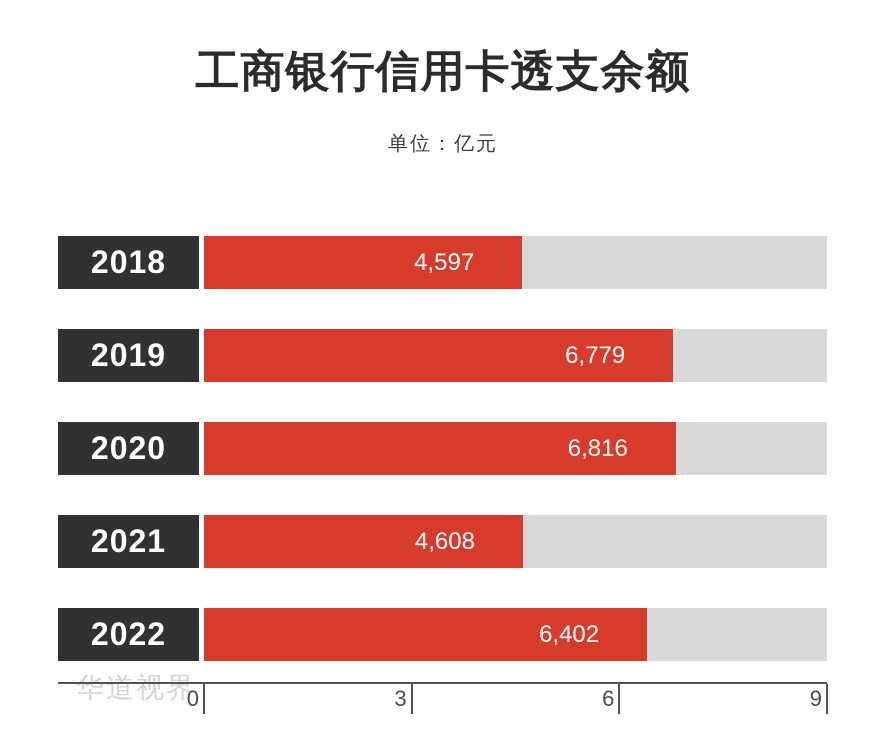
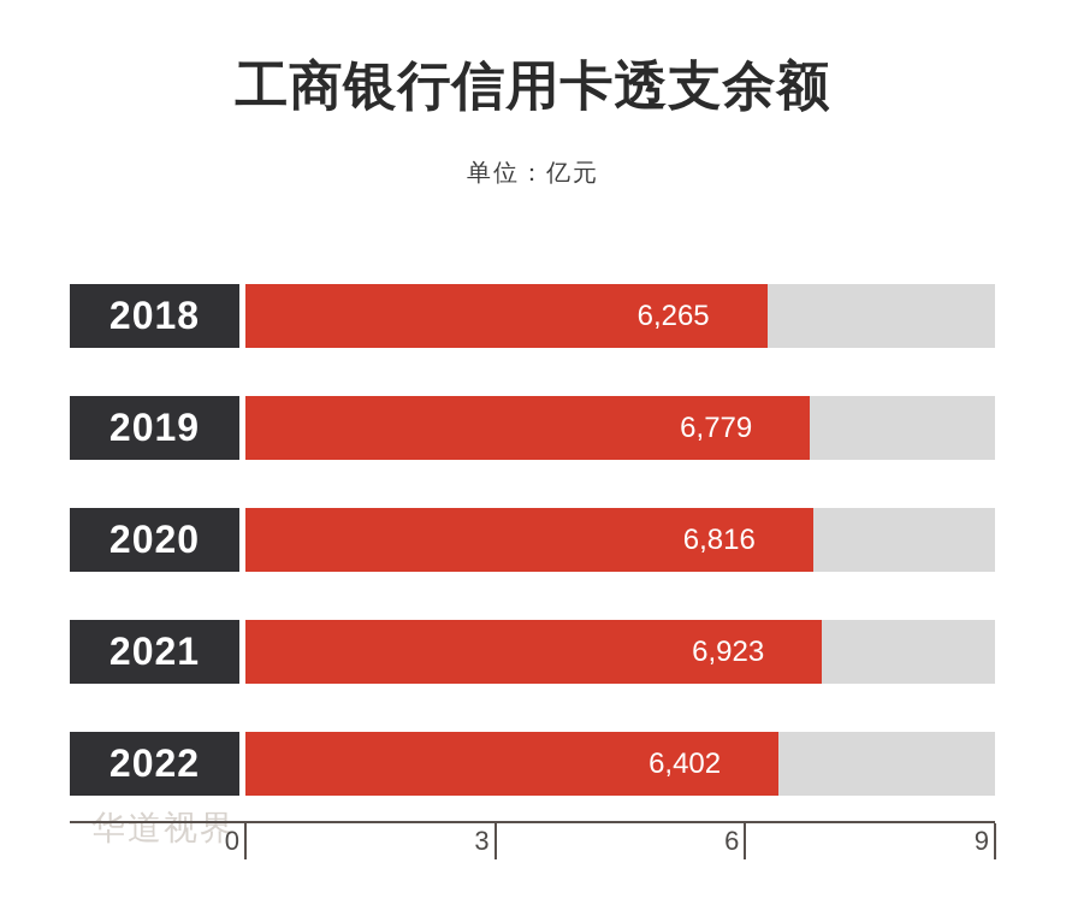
2018: 4,597 -> 6,265
2021: 4,608 -> 6,923
